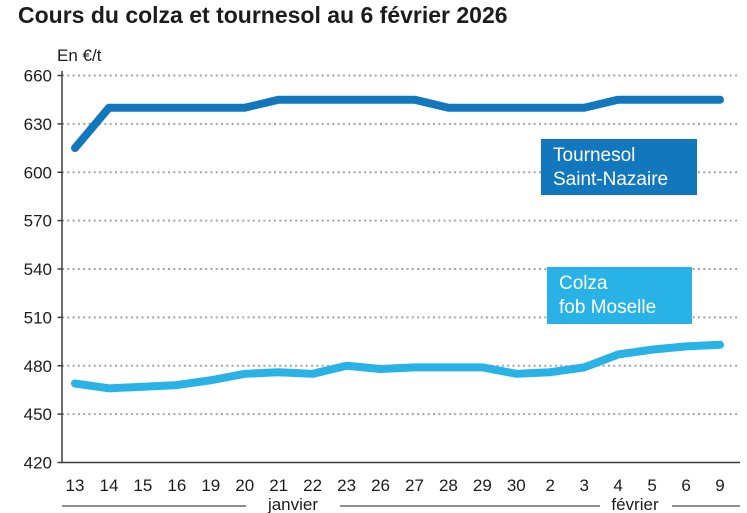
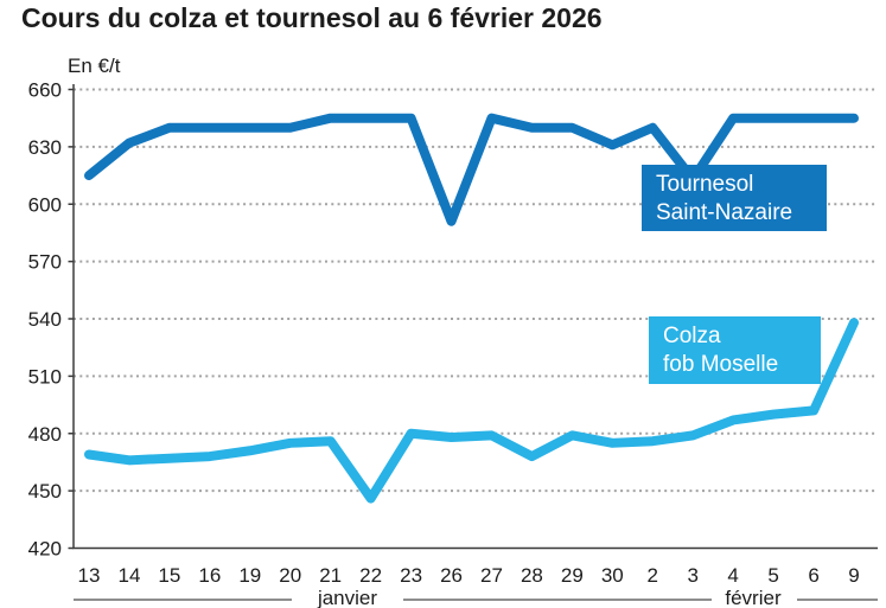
Tournesol Saint-Nazaire/14: 640 -> 632
Colza fob Moselle/22: 475 -> 446
Tournesol Saint-Nazaire/26: 645 -> 591
Colza fob Moselle/28: 479 -> 468
Tournesol Saint-Nazaire/30: 640 -> 631
Tournesol Saint-Nazaire/3: 640 -> 613
Colza fob Moselle/9: 493 -> 538
